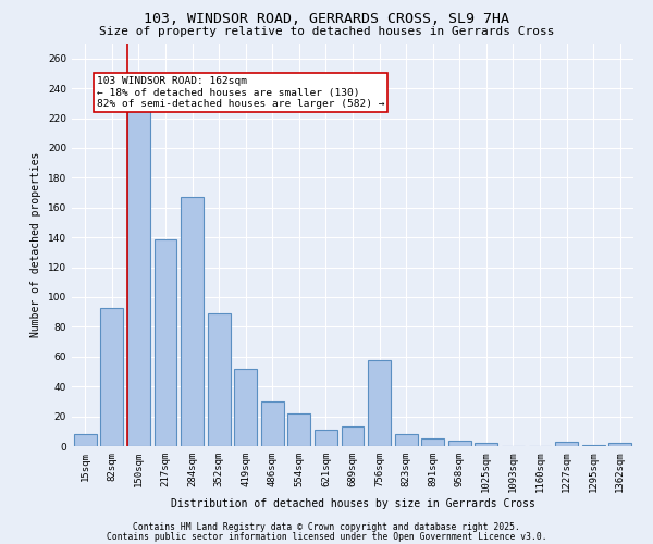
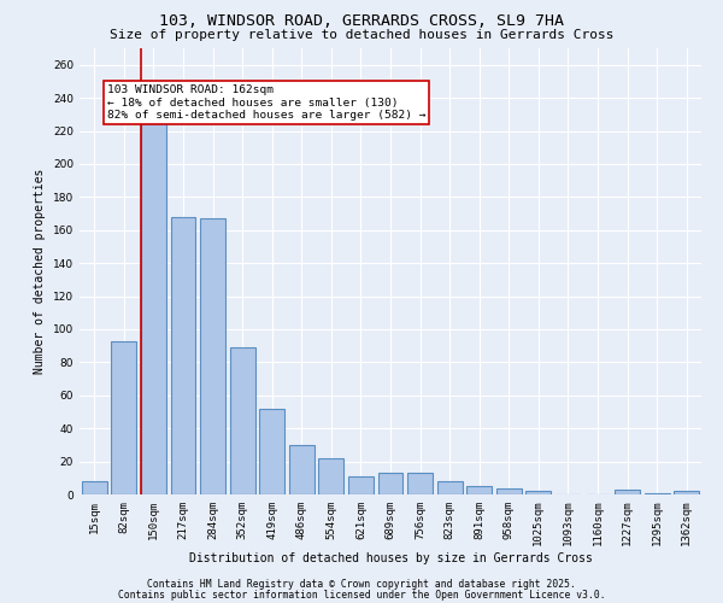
217sqm: 139 -> 168
756sqm: 58 -> 13
